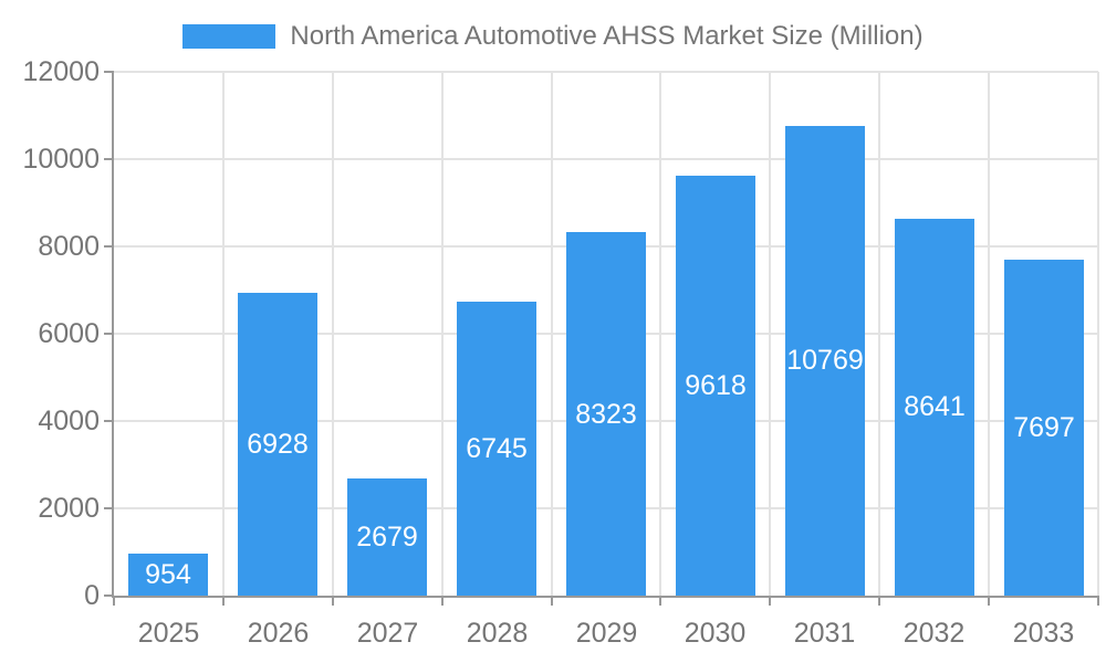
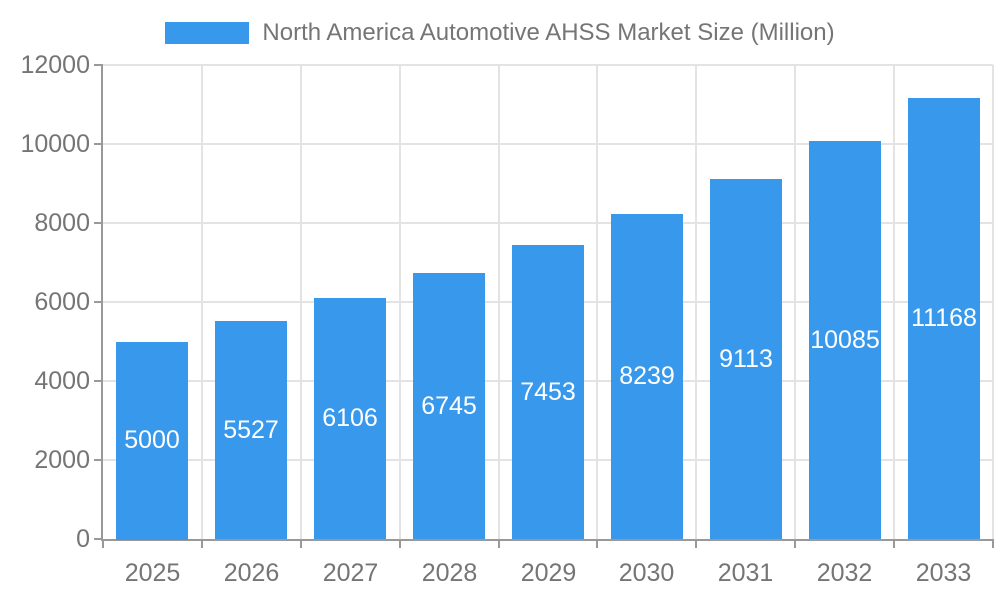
2025: 954 -> 5000
2026: 6928 -> 5527
2027: 2679 -> 6106
2029: 8323 -> 7453
2030: 9618 -> 8239
2031: 10769 -> 9113
2032: 8641 -> 10085
2033: 7697 -> 11168
